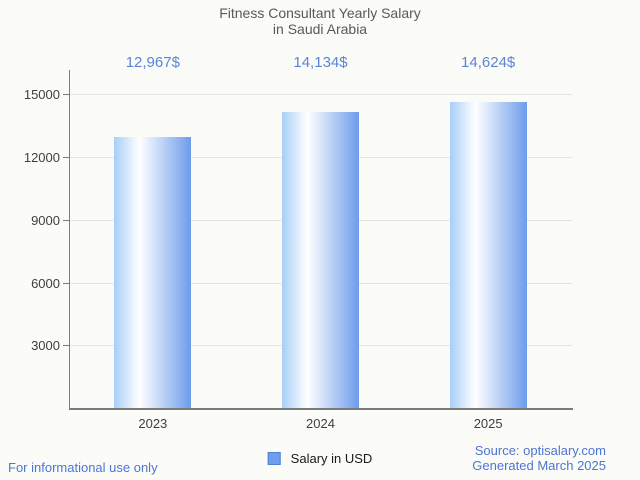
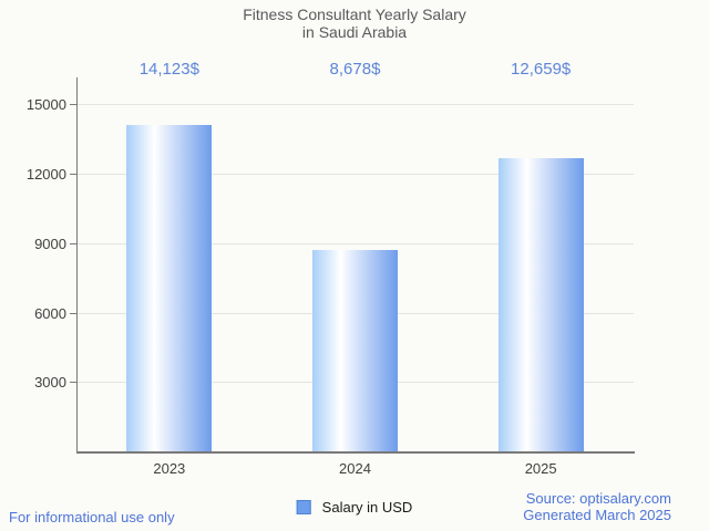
2023: 12,967 -> 14,123
2024: 14,134 -> 8,678
2025: 14,624 -> 12,659
